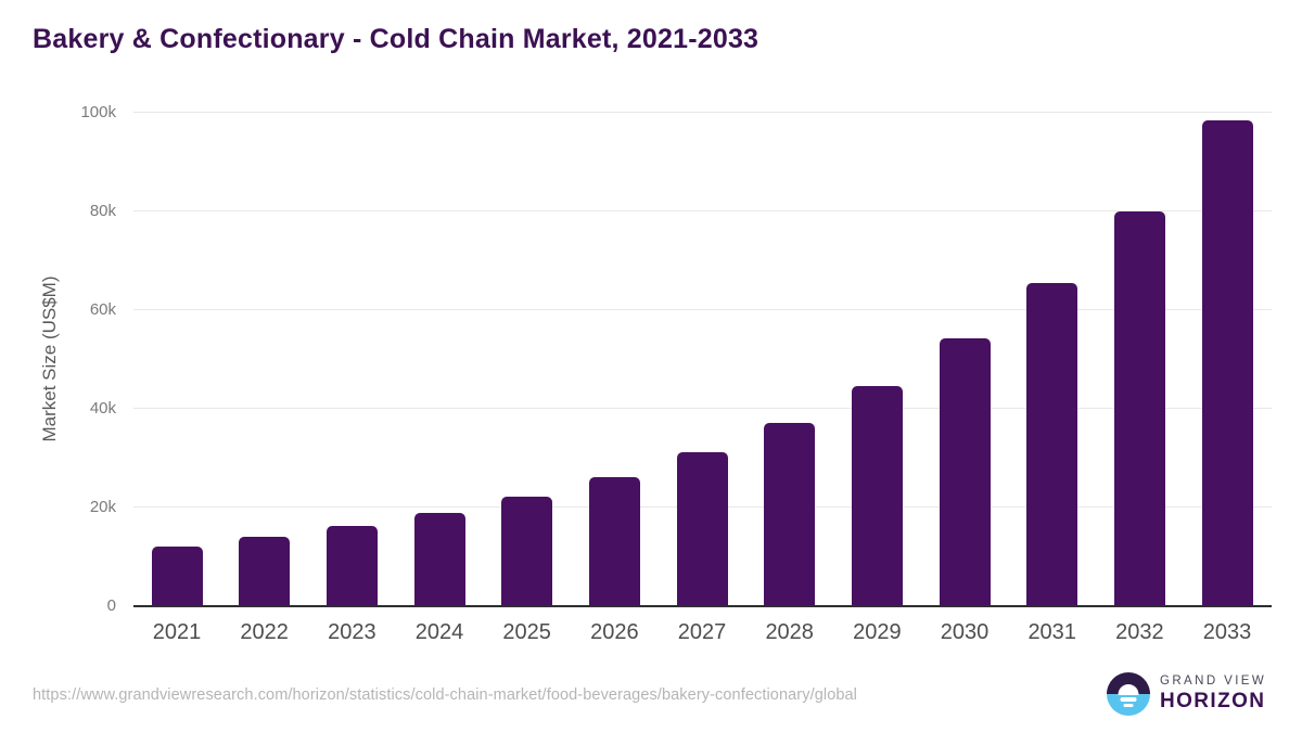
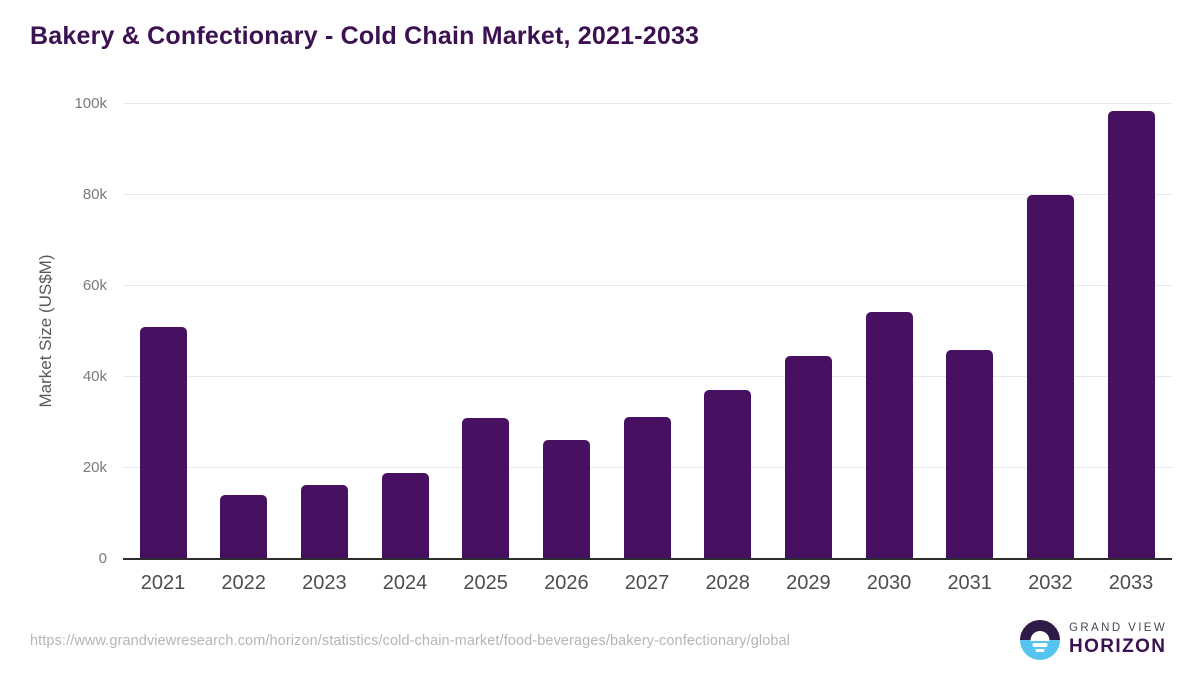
2021: 12k -> 51k
2025: 22k -> 31k
2031: 66k -> 46k
